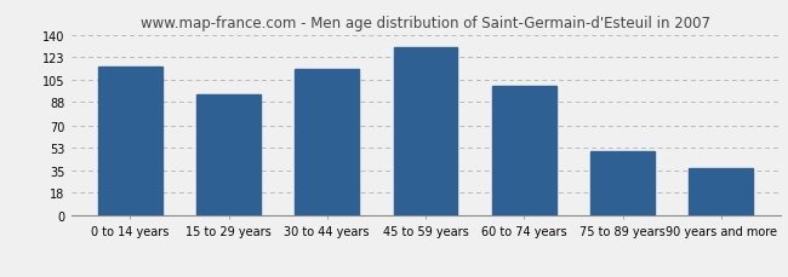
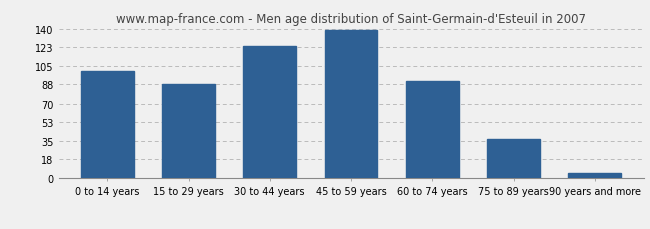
0 to 14 years: 116 -> 101
15 to 29 years: 94 -> 88
30 to 44 years: 114 -> 124
45 to 59 years: 131 -> 139
60 to 74 years: 101 -> 91
75 to 89 years: 50 -> 37
90 years and more: 37 -> 5
